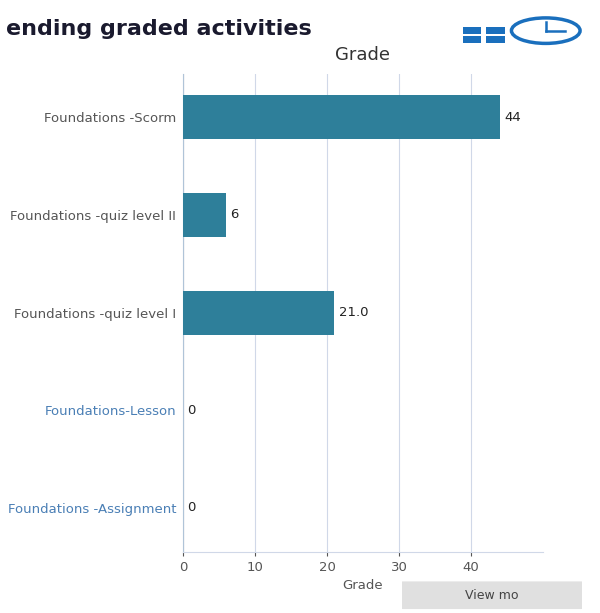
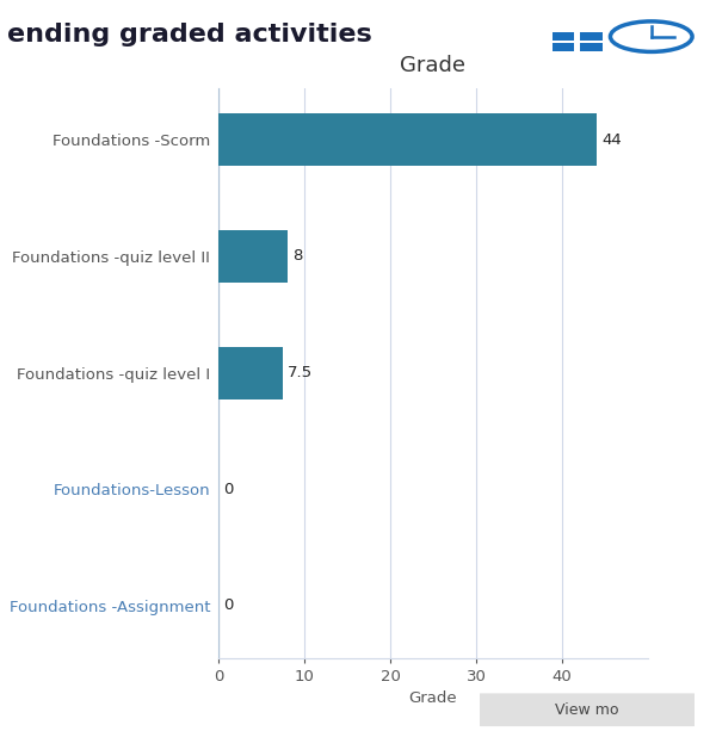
Foundations -quiz level II: 6 -> 8
Foundations -quiz level I: 21.0 -> 7.5
